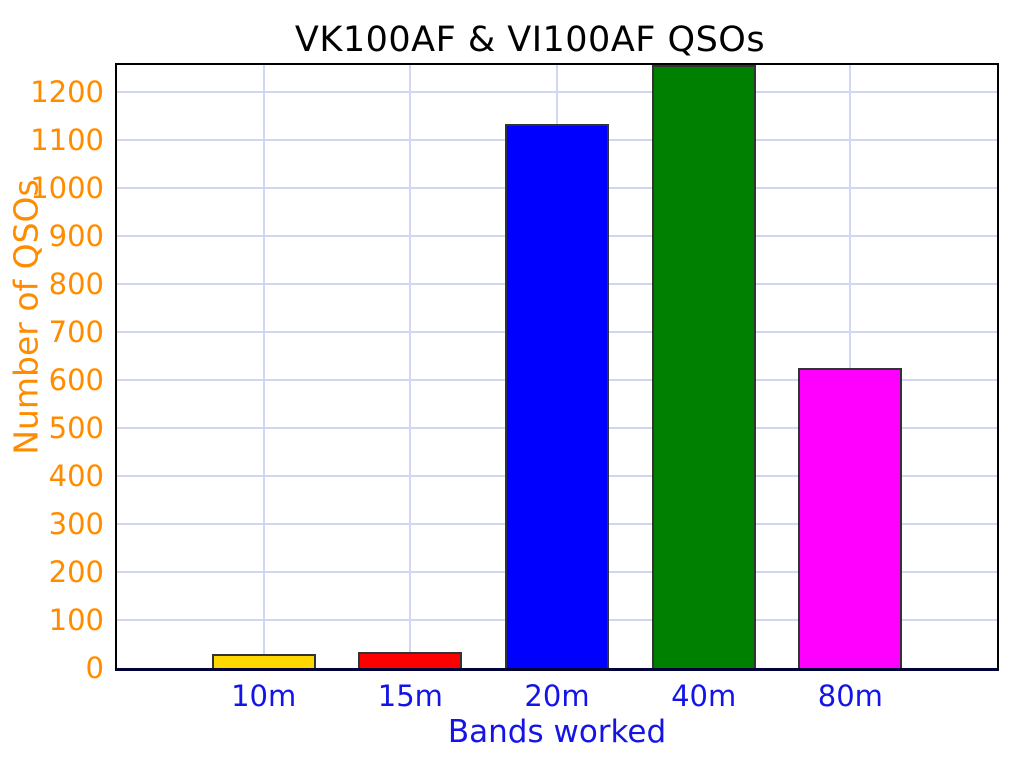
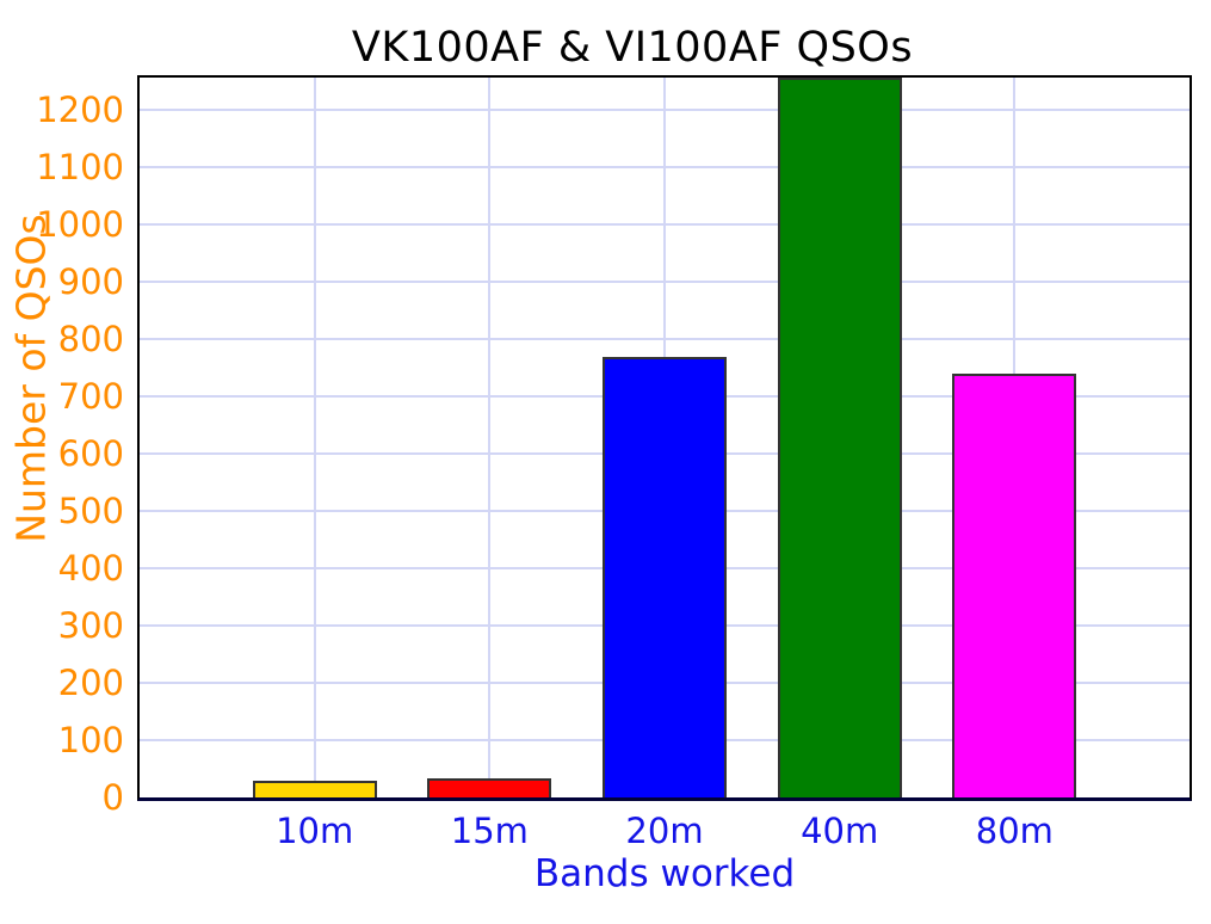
20m: 1140 -> 770
80m: 620 -> 740
